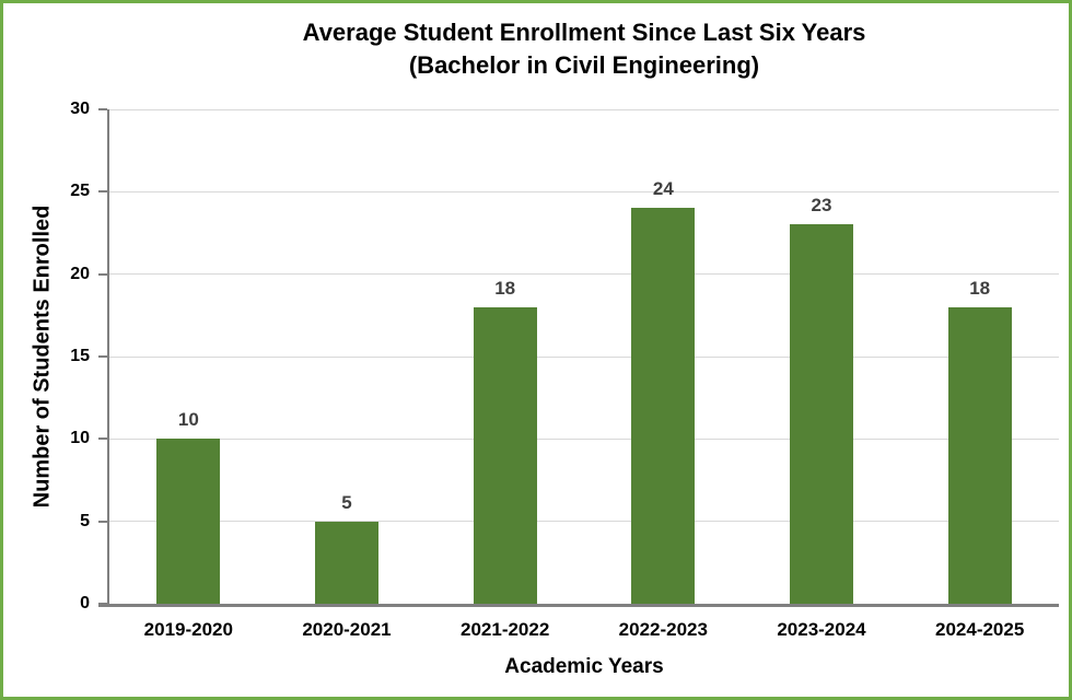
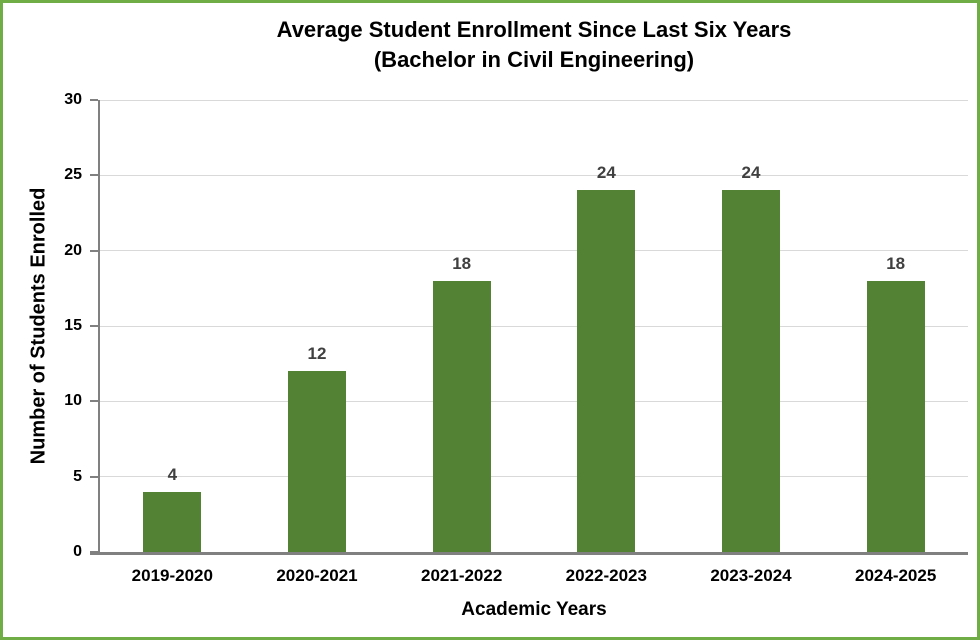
2019-2020: 10 -> 4
2020-2021: 5 -> 12
2023-2024: 23 -> 24
